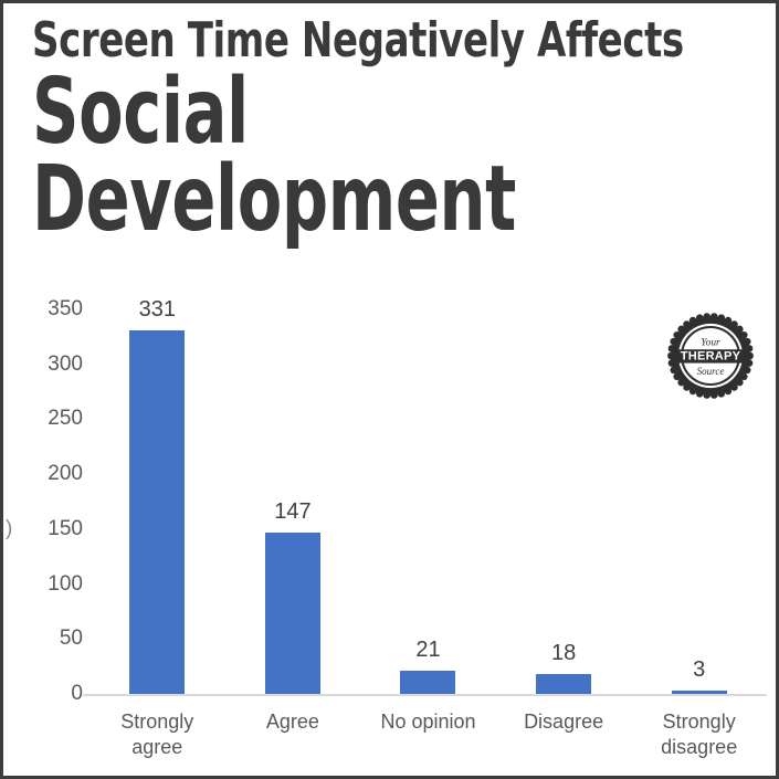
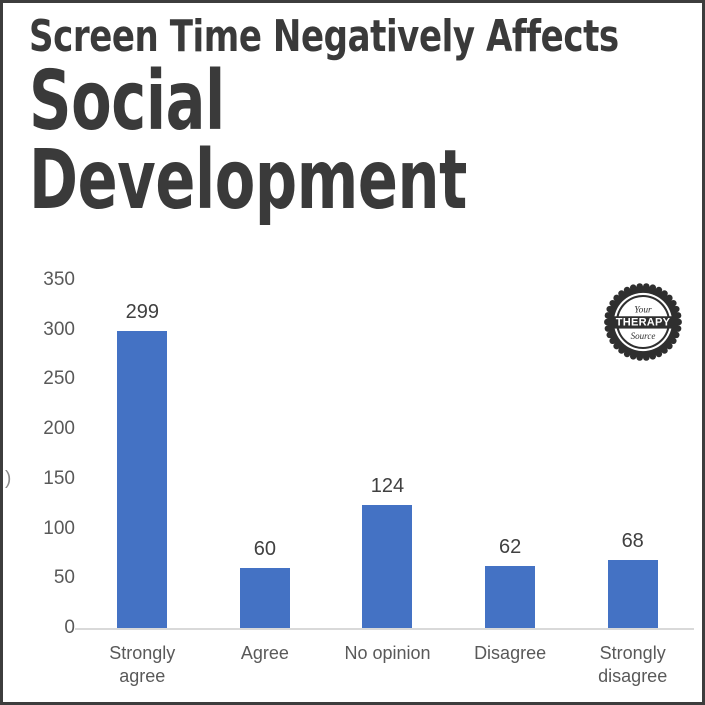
Strongly agree: 331 -> 299
Agree: 147 -> 60
No opinion: 21 -> 124
Disagree: 18 -> 62
Strongly disagree: 3 -> 68
